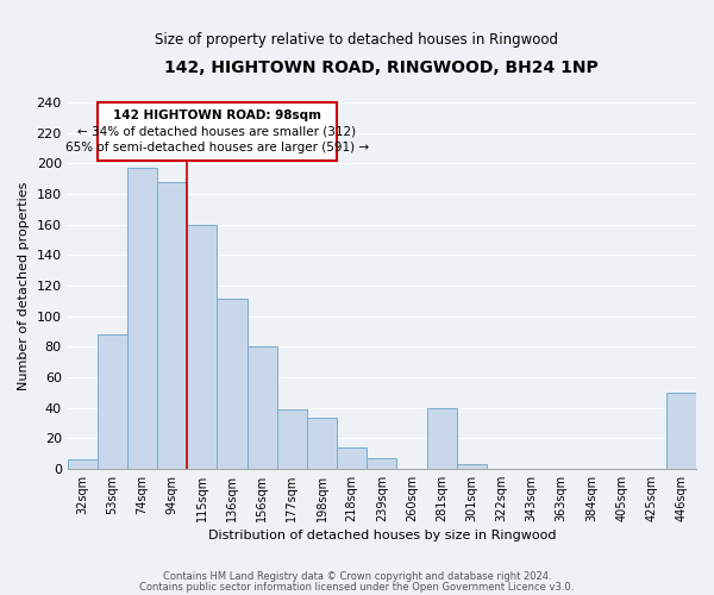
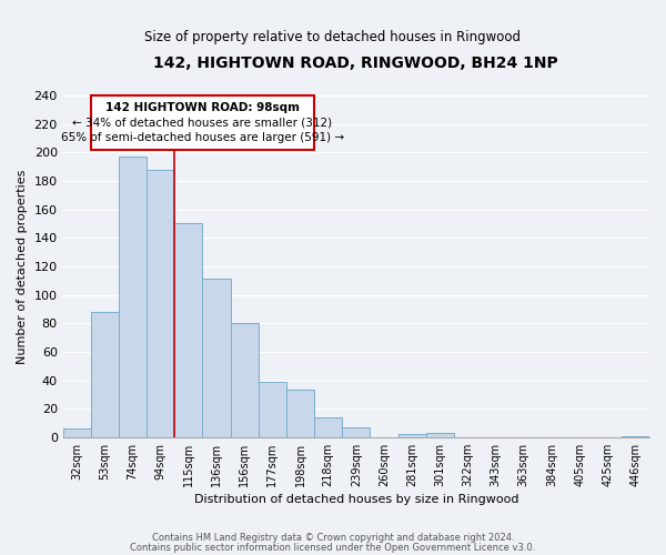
115sqm: 160 -> 150
281sqm: 40 -> 2
446sqm: 50 -> 1
